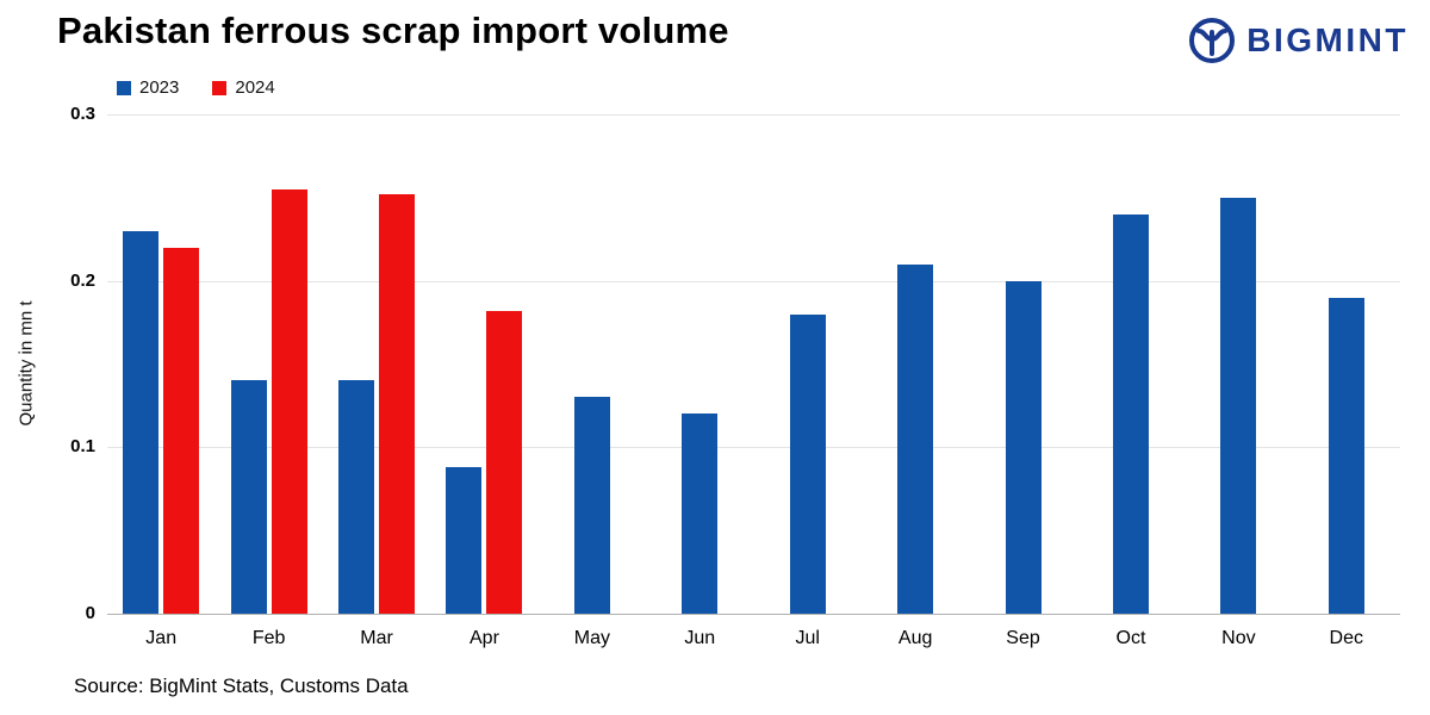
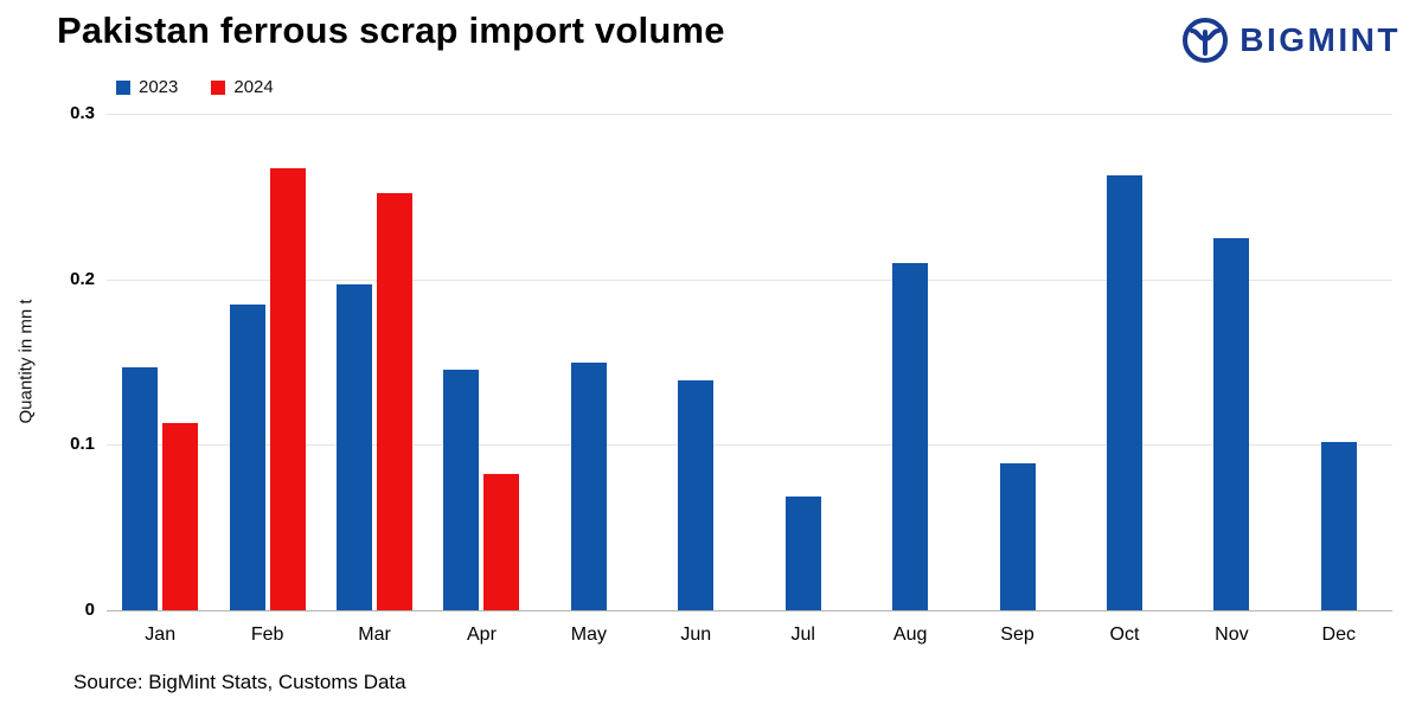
2023/Jan: 0.230 -> 0.147
2024/Jan: 0.220 -> 0.113
2023/Feb: 0.140 -> 0.185
2024/Feb: 0.255 -> 0.267
2023/Mar: 0.140 -> 0.197
2023/Apr: 0.088 -> 0.145
2024/Apr: 0.182 -> 0.082
2023/May: 0.130 -> 0.150
2023/Jun: 0.120 -> 0.139
2023/Jul: 0.180 -> 0.069
2023/Sep: 0.200 -> 0.089
2023/Oct: 0.240 -> 0.263
2023/Nov: 0.250 -> 0.225
2023/Dec: 0.190 -> 0.102
